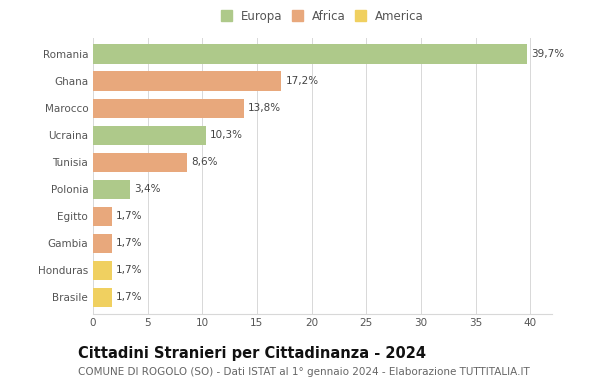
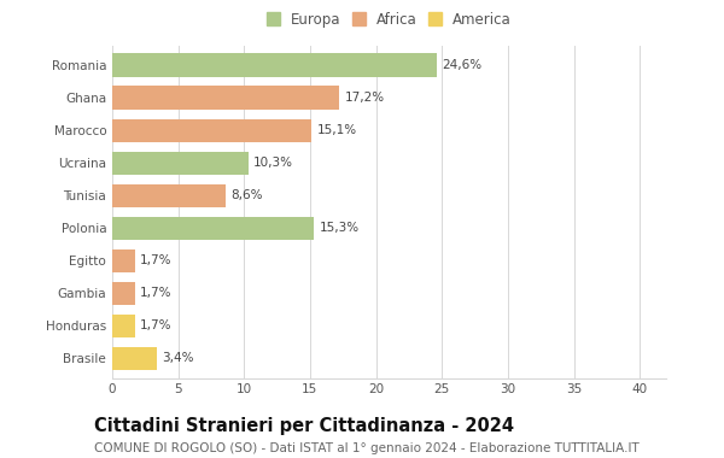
Romania: 39,7% -> 24,6%
Marocco: 13,8% -> 15,1%
Polonia: 3,4% -> 15,3%
Brasile: 1,7% -> 3,4%
